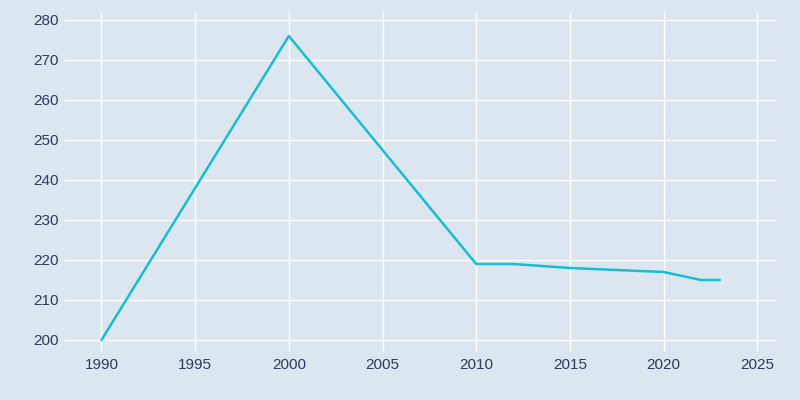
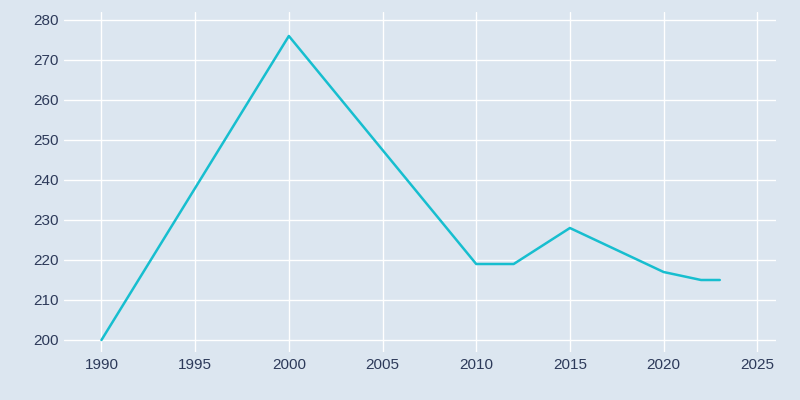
2015: 218 -> 228
